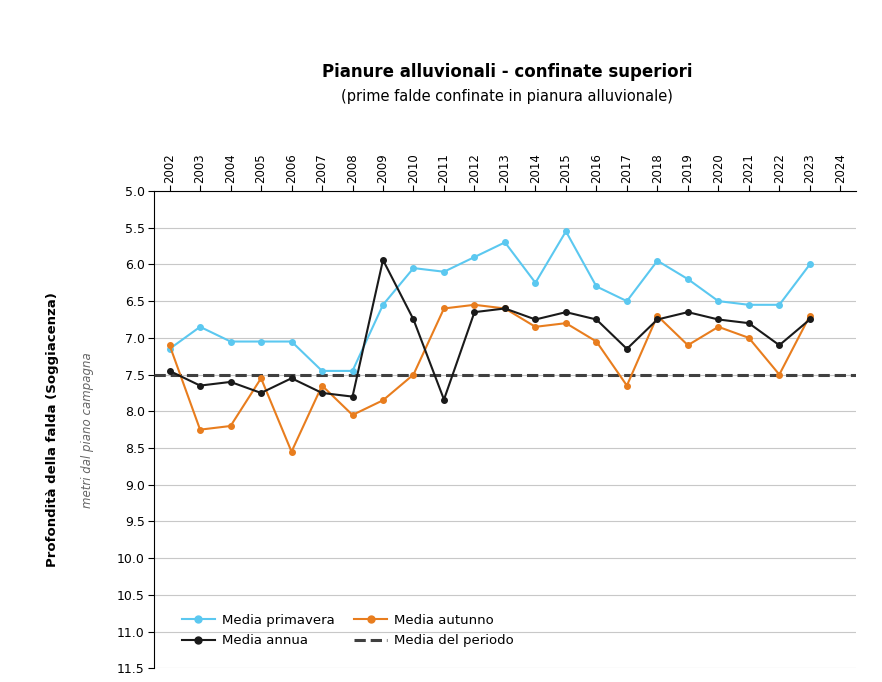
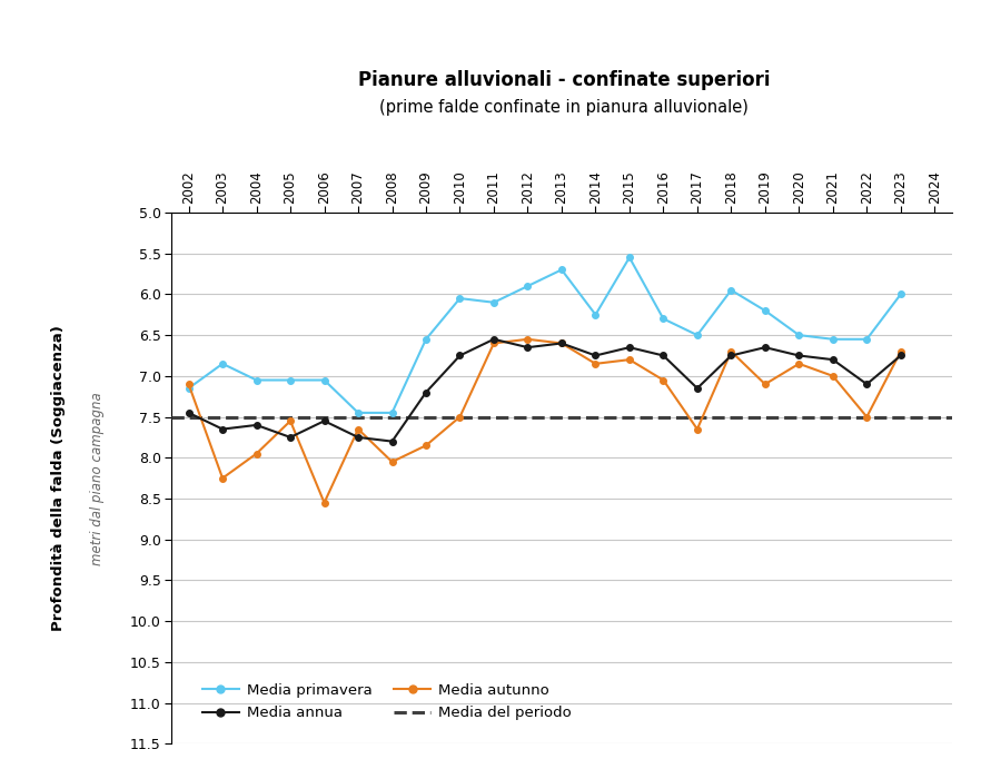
Media autunno/2004: 8.20 -> 7.95
Media annua/2009: 5.94 -> 7.20
Media annua/2011: 7.84 -> 6.55
